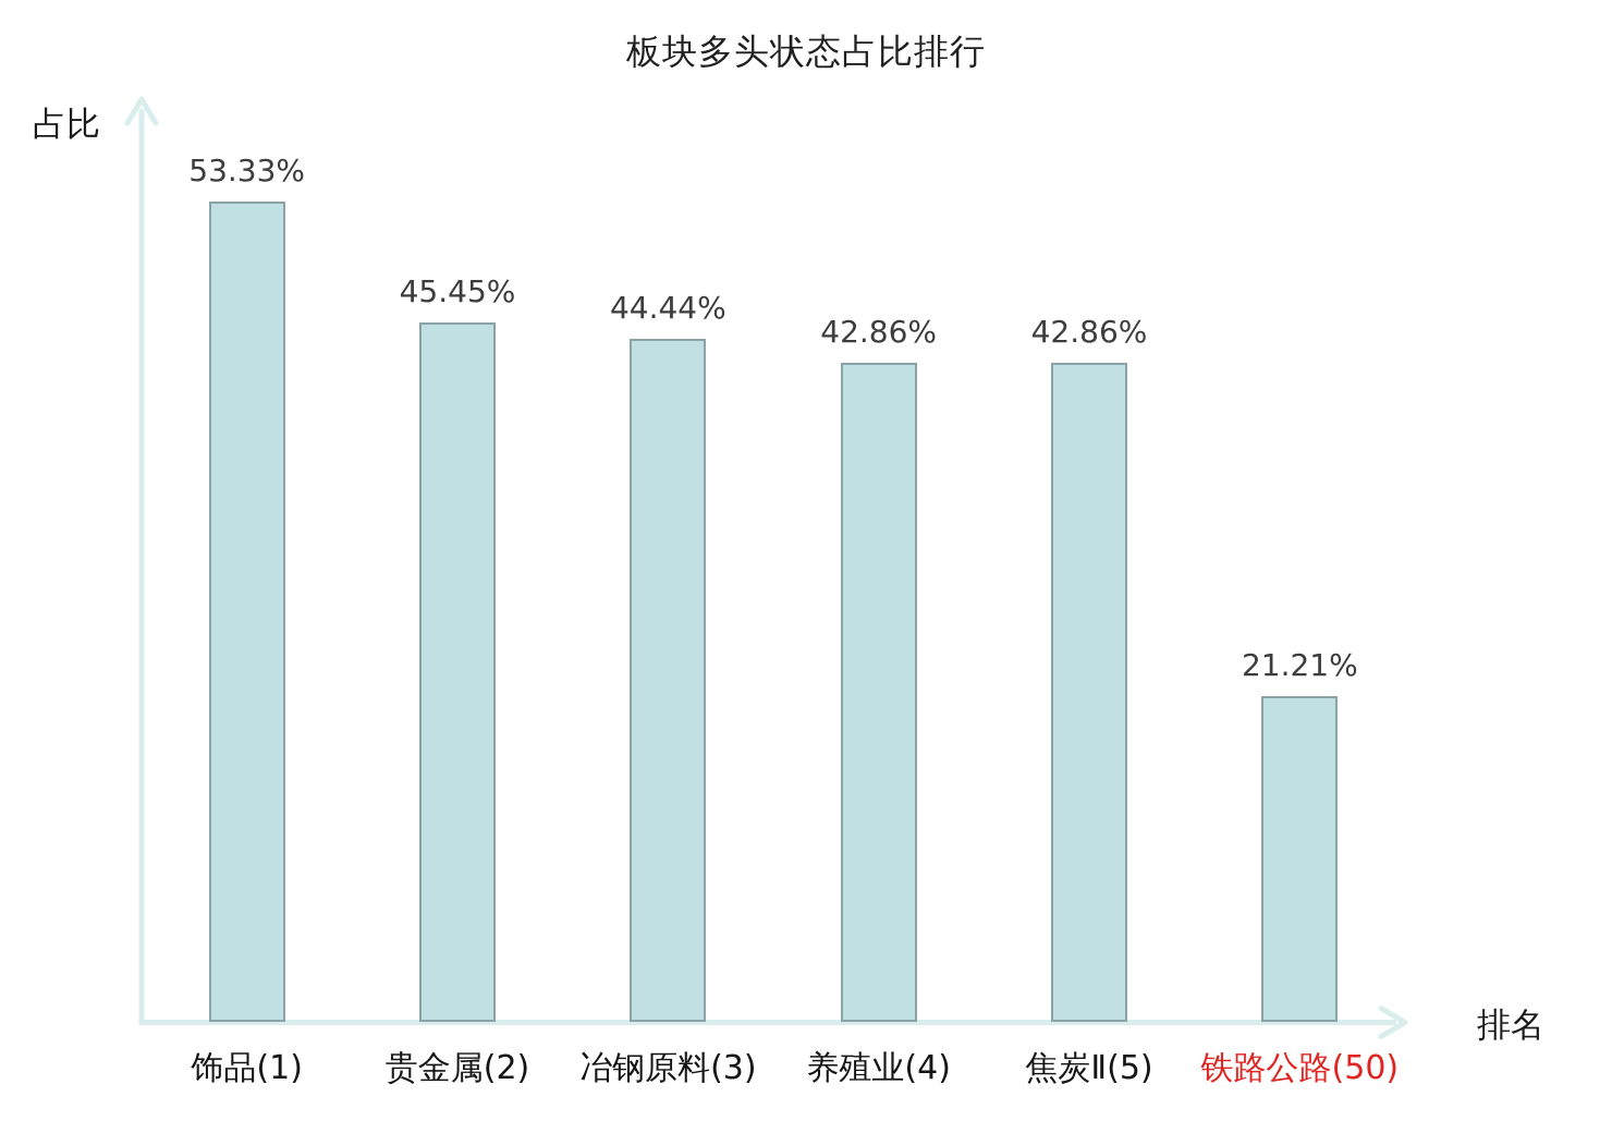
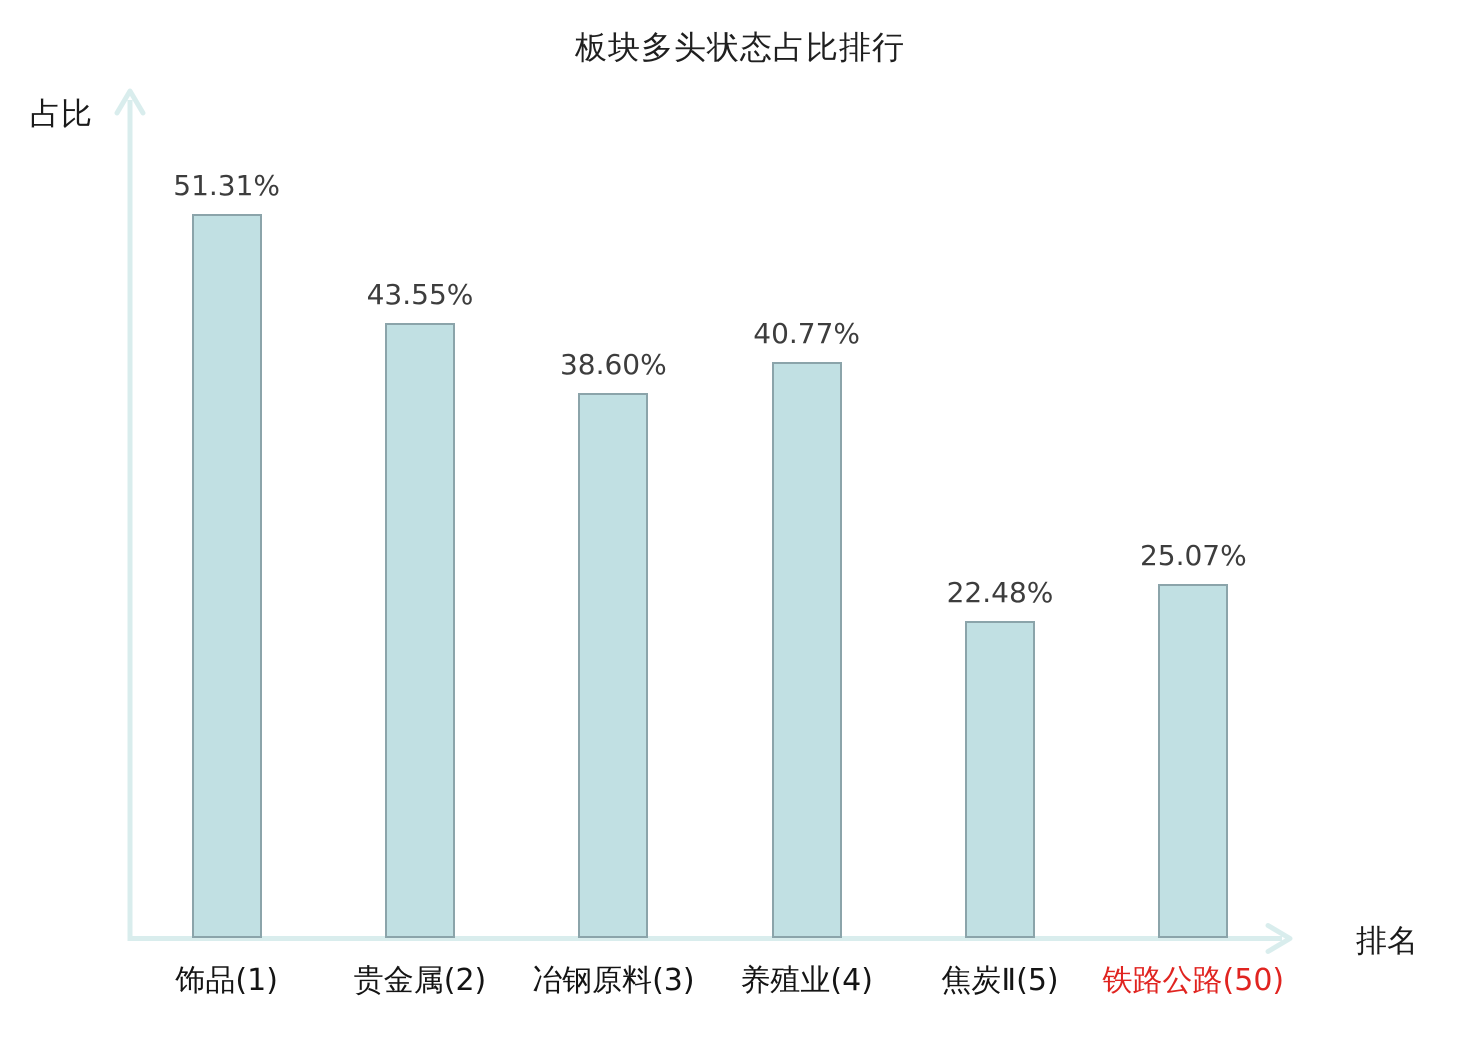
饰品(1): 53.33% -> 51.31%
贵金属(2): 45.45% -> 43.55%
冶钢原料(3): 44.44% -> 38.60%
养殖业(4): 42.86% -> 40.77%
焦炭Ⅱ(5): 42.86% -> 22.48%
铁路公路(50): 21.21% -> 25.07%
